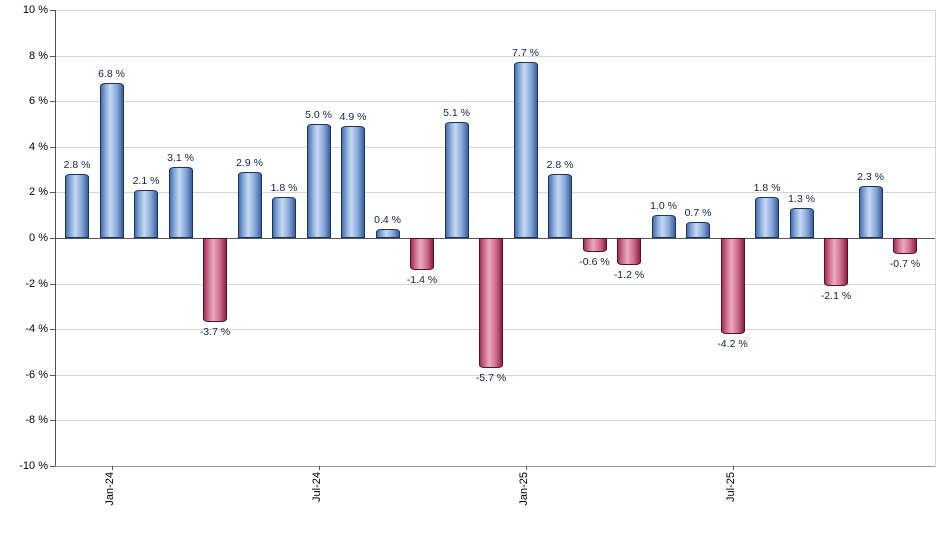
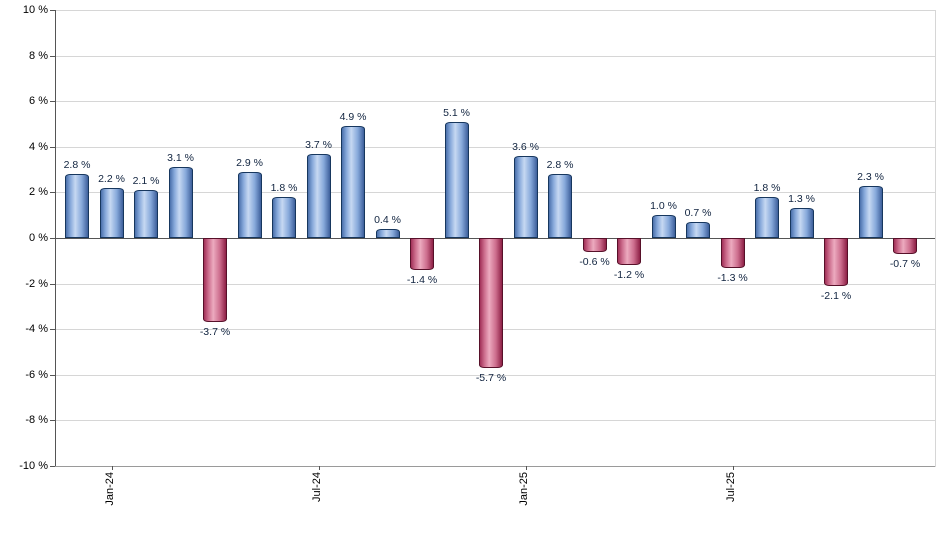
Jan-24: 6.8 -> 2.2
Jul-24: 5.0 -> 3.7
Jan-25: 7.7 -> 3.6
Jul-25: -4.2 -> -1.3
